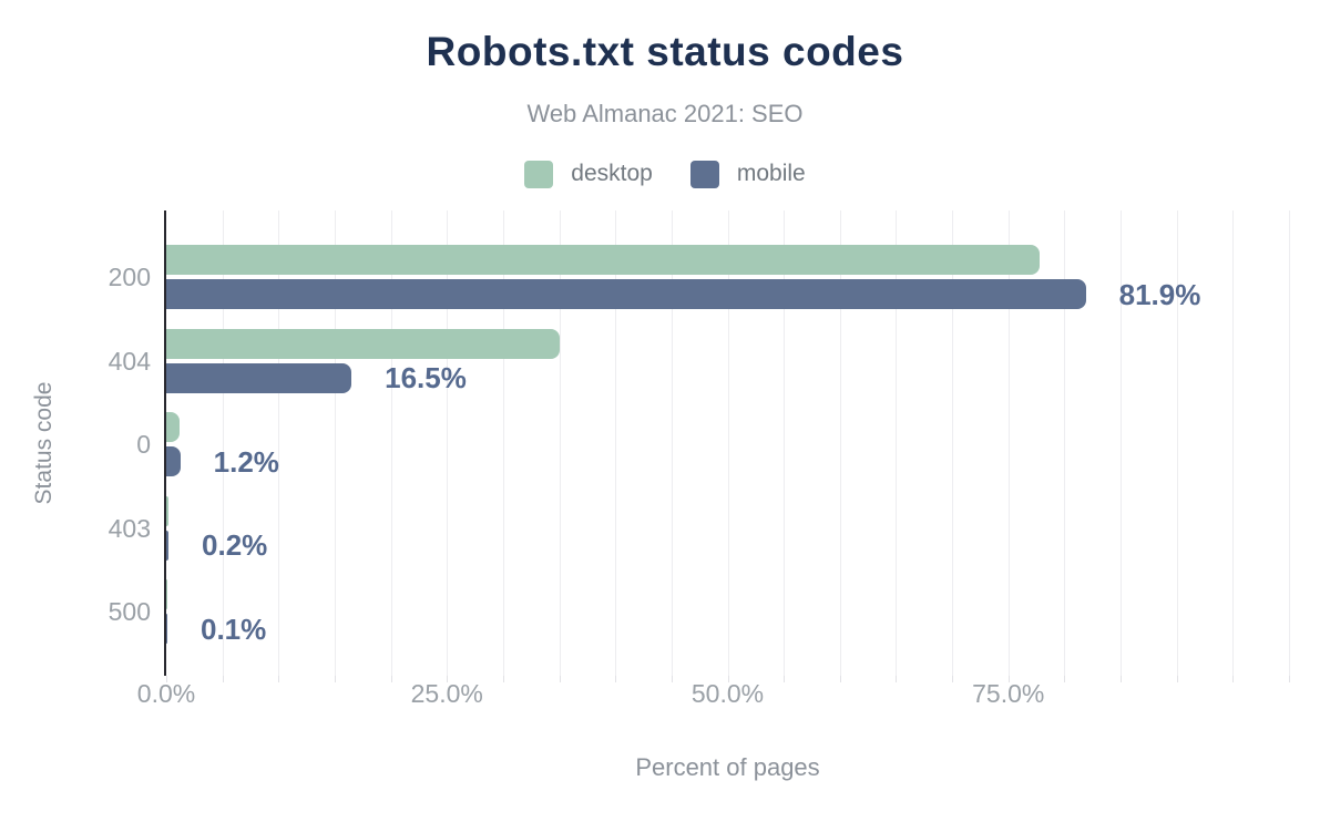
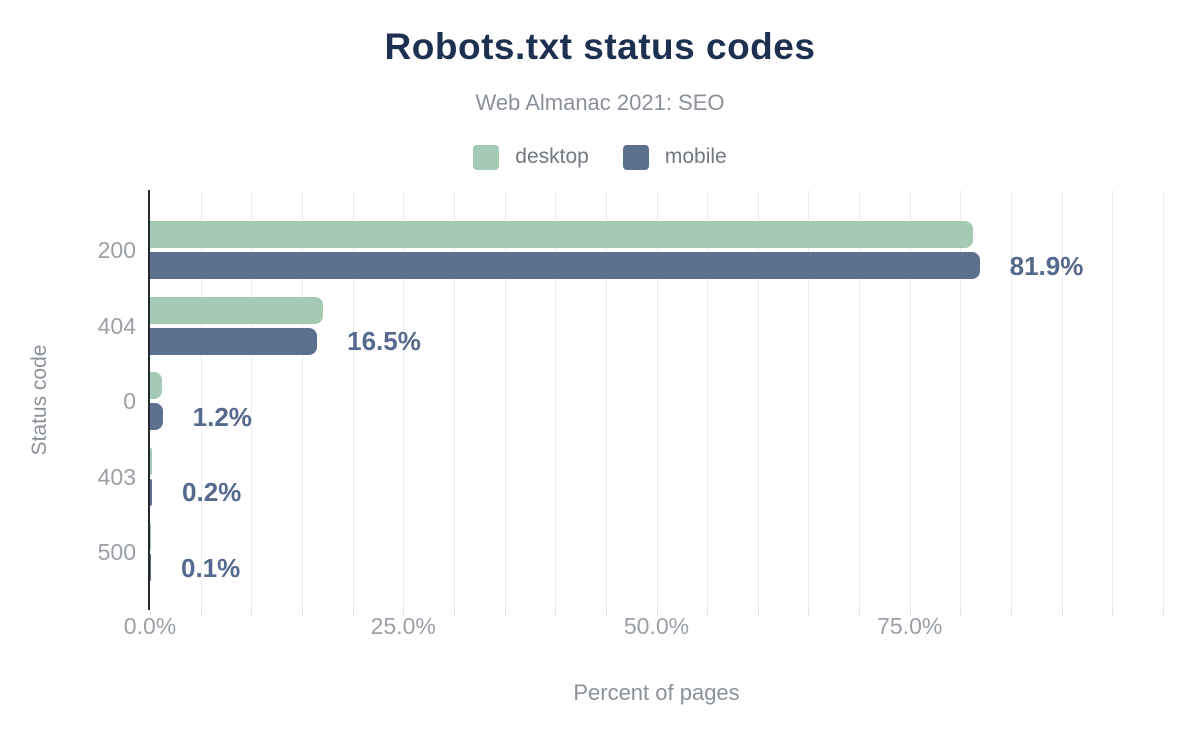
desktop/200: 77.8% -> 81.2%
desktop/404: 35.0% -> 17.1%
